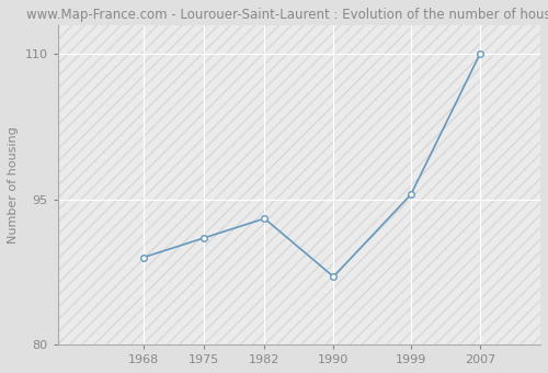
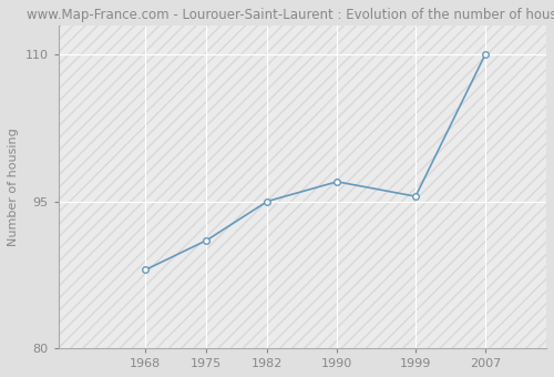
1968: 89.0 -> 88.0
1982: 93.0 -> 95.0
1990: 87.0 -> 97.0
